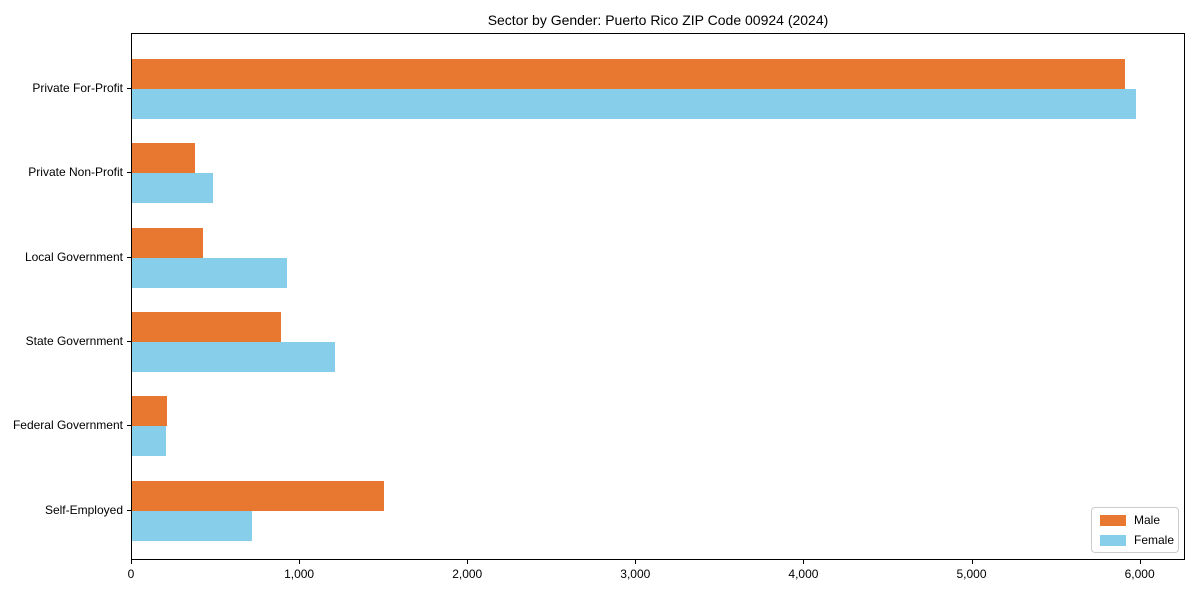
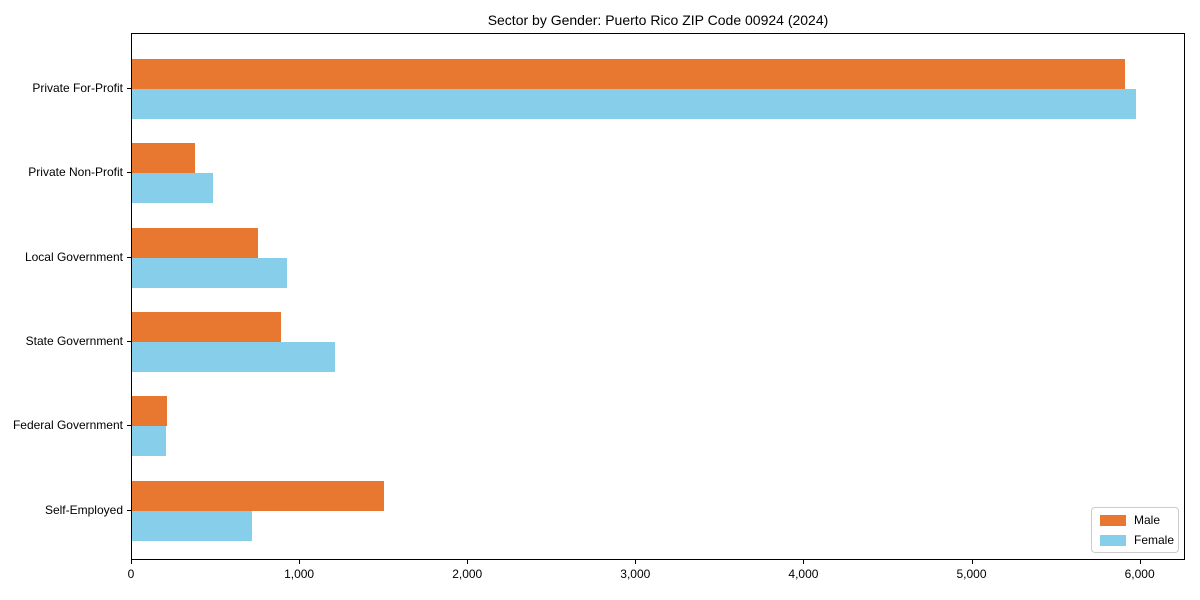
Male/Local Government: 420 -> 750
